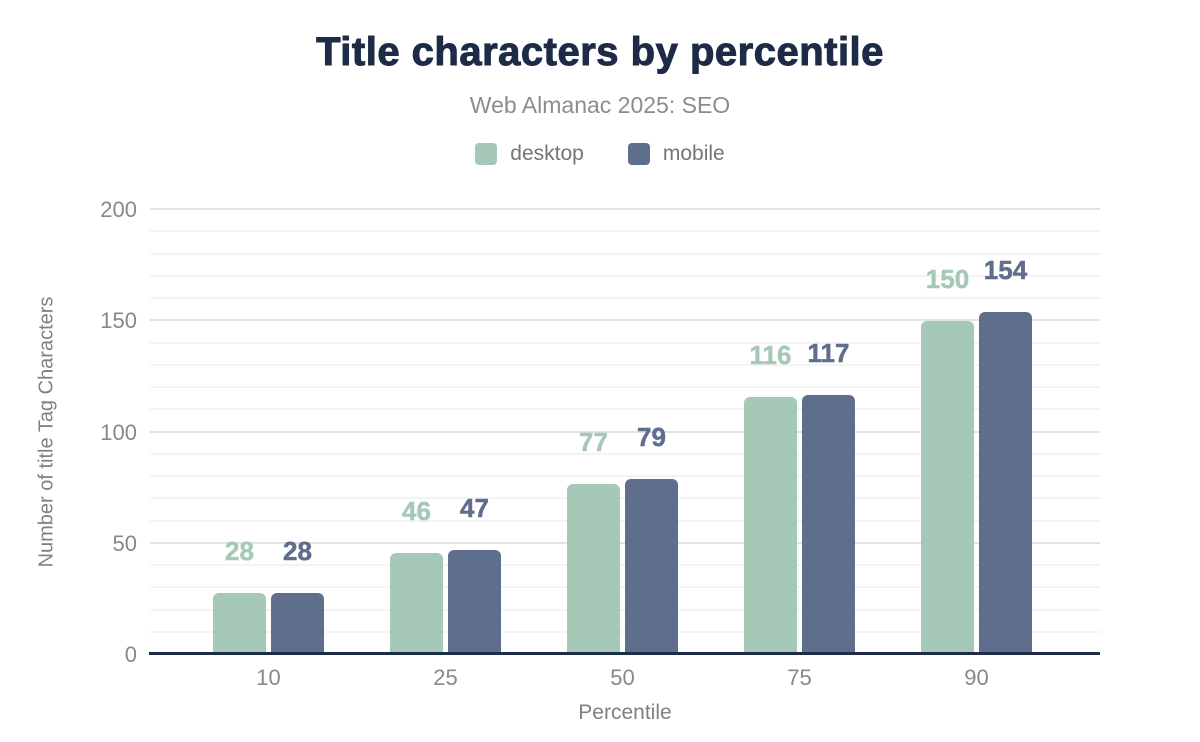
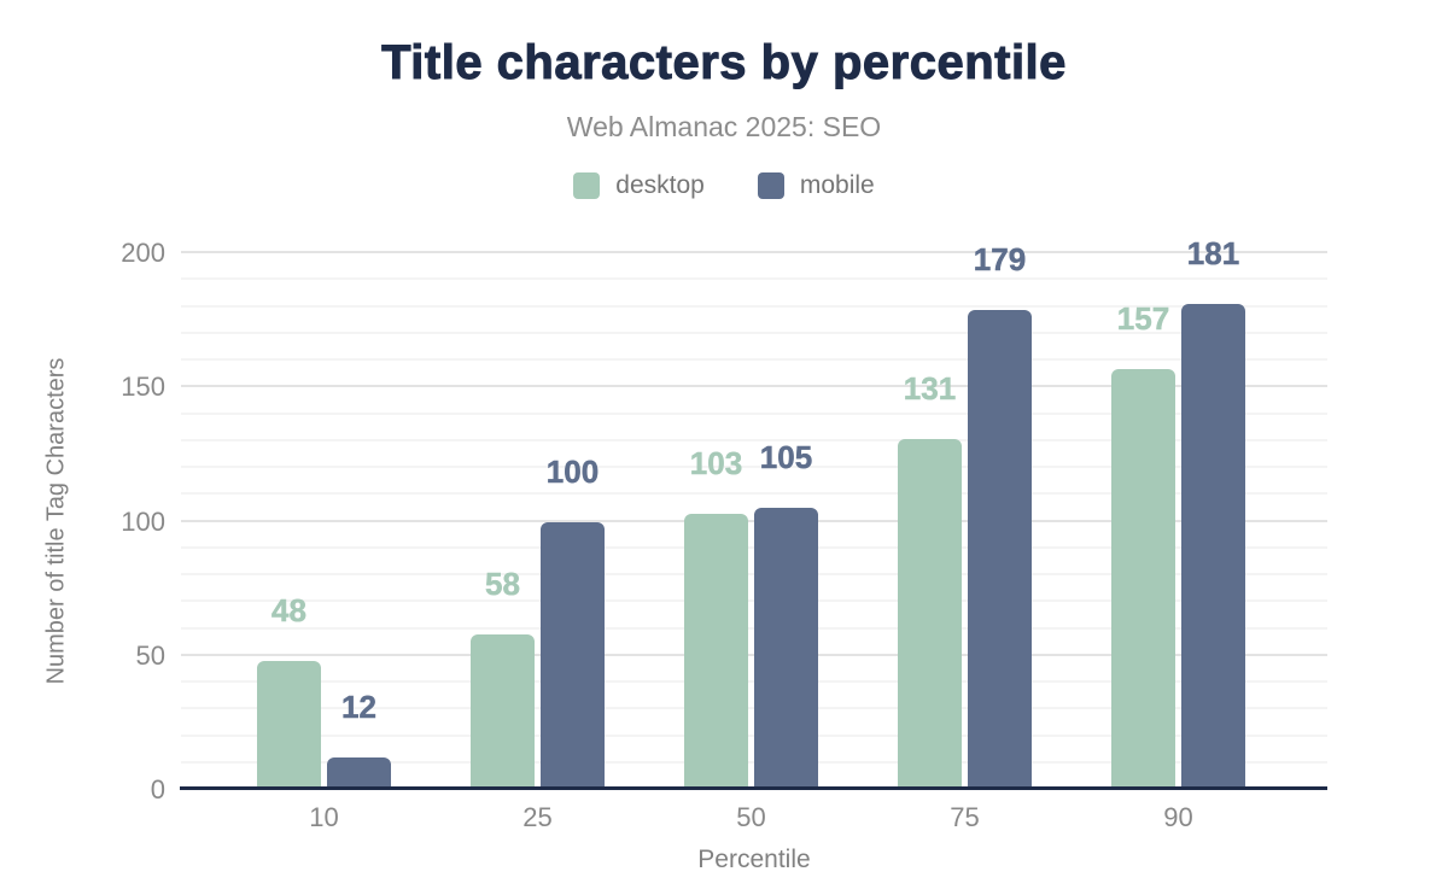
desktop/10: 28 -> 48
mobile/10: 28 -> 12
desktop/25: 46 -> 58
mobile/25: 47 -> 100
desktop/50: 77 -> 103
mobile/50: 79 -> 105
desktop/75: 116 -> 131
mobile/75: 117 -> 179
desktop/90: 150 -> 157
mobile/90: 154 -> 181
